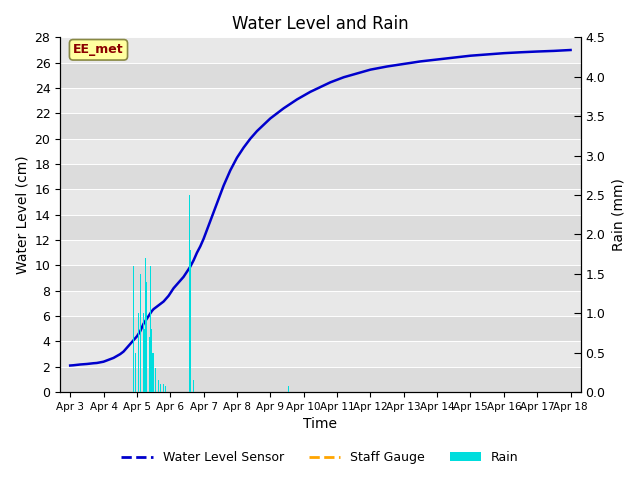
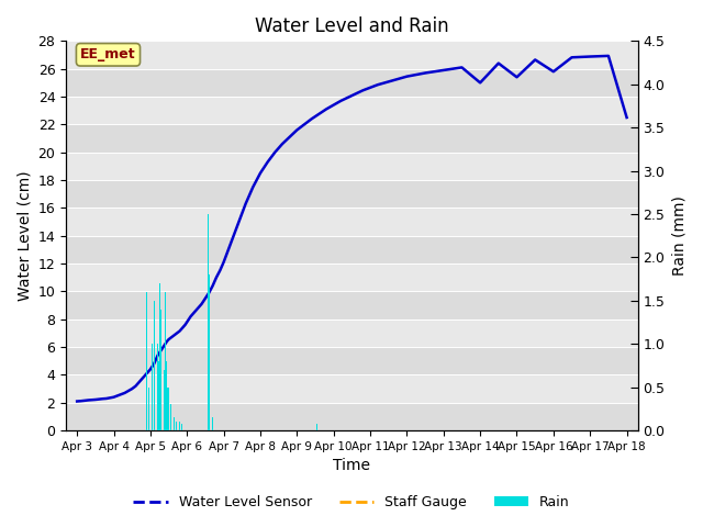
Water Level Sensor/Apr 14: 26.2 -> 25.0
Water Level Sensor/Apr 15: 26.6 -> 25.4
Water Level Sensor/Apr 16: 26.8 -> 25.8
Water Level Sensor/Apr 18: 27.0 -> 22.5
